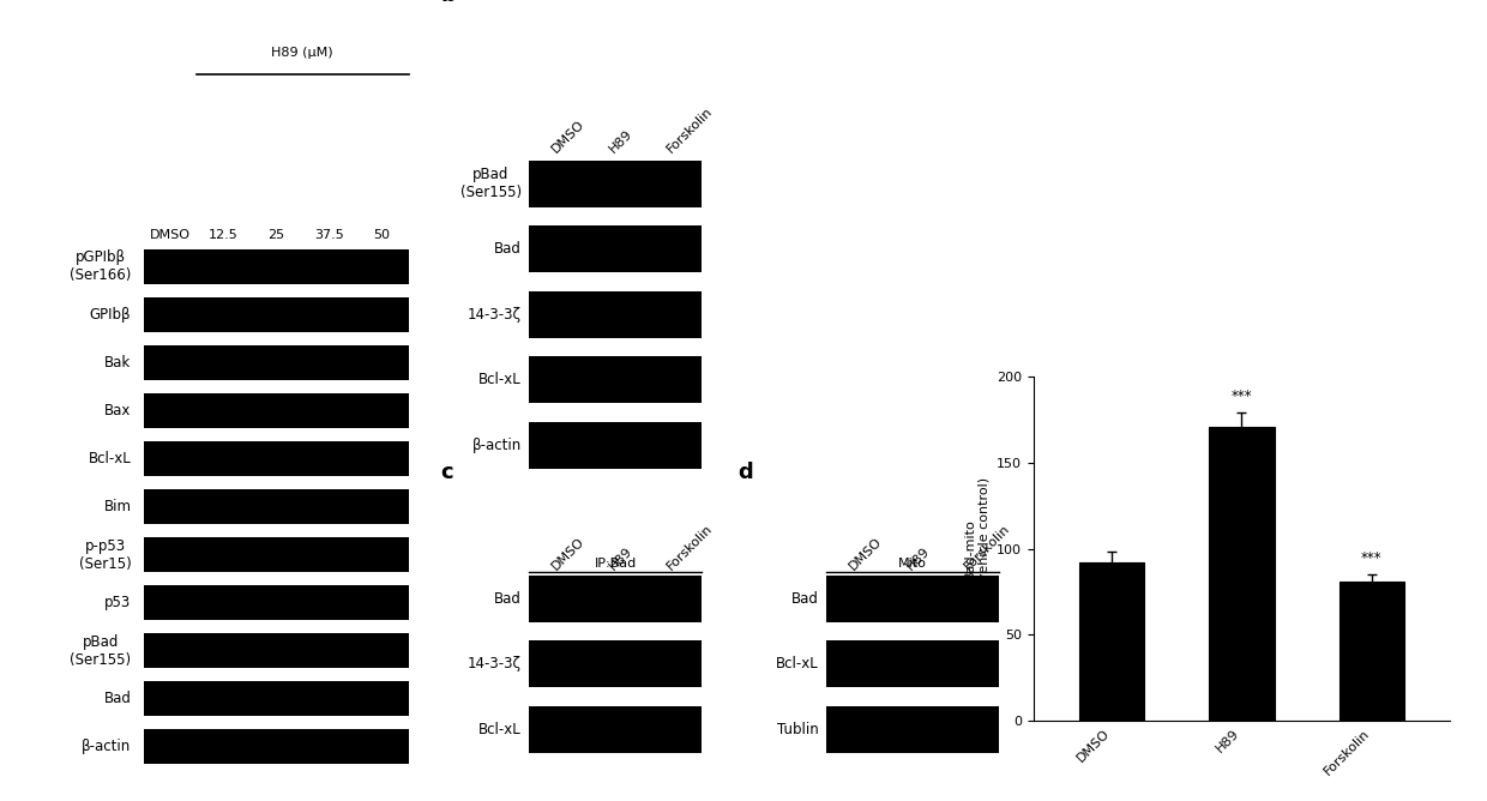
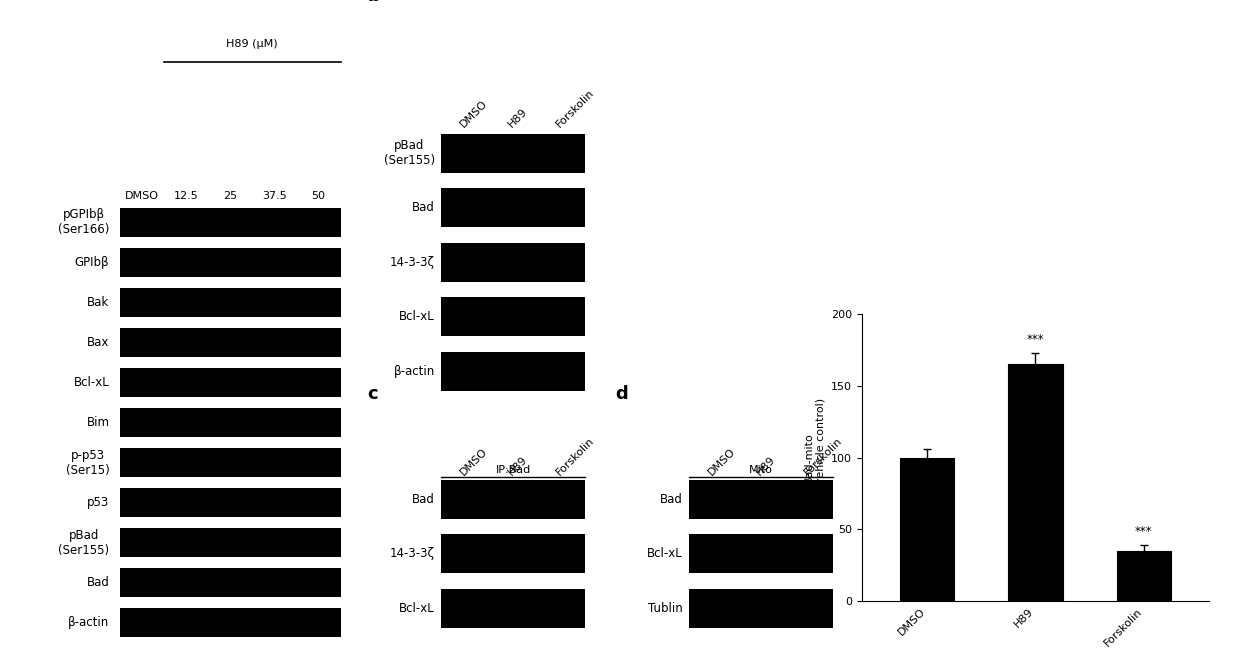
DMSO: 92 -> 100
H89: 171 -> 165
Forskolin: 81 -> 35
